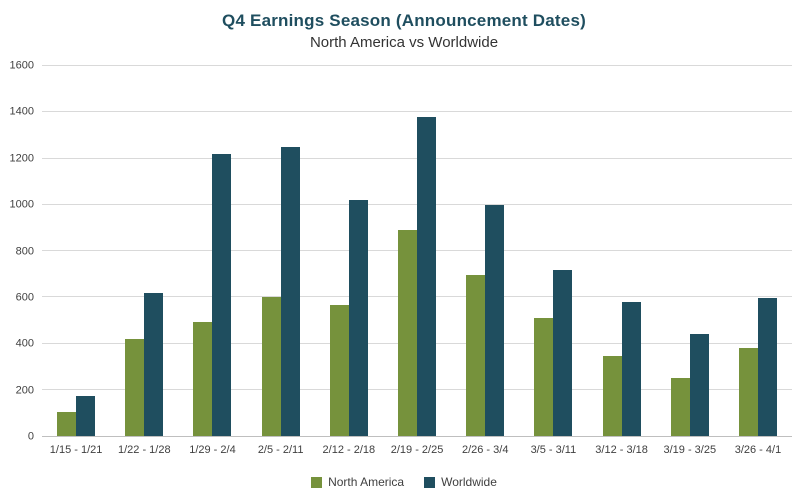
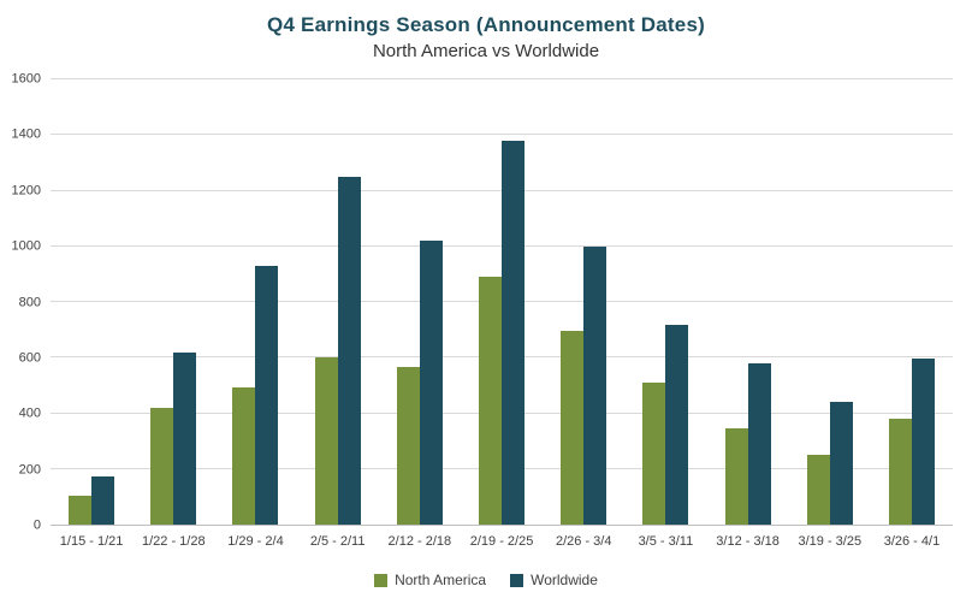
Worldwide/1/29 - 2/4: 1220 -> 930
